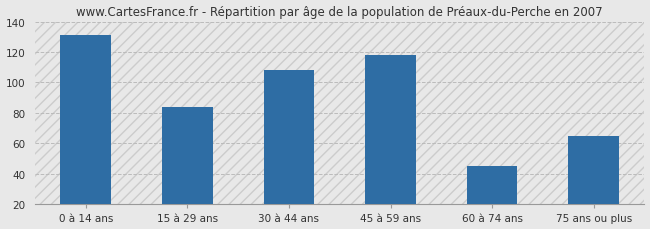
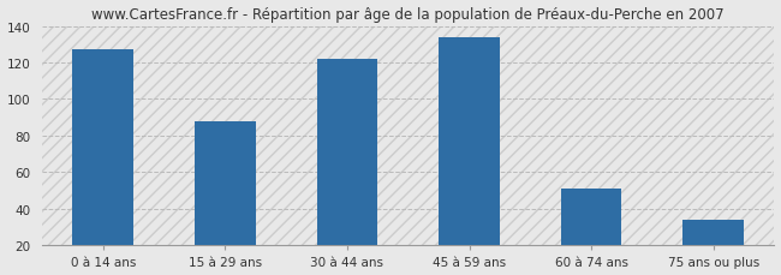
0 à 14 ans: 131 -> 127
15 à 29 ans: 84 -> 88
30 à 44 ans: 108 -> 122
45 à 59 ans: 118 -> 134
60 à 74 ans: 45 -> 51
75 ans ou plus: 65 -> 34
